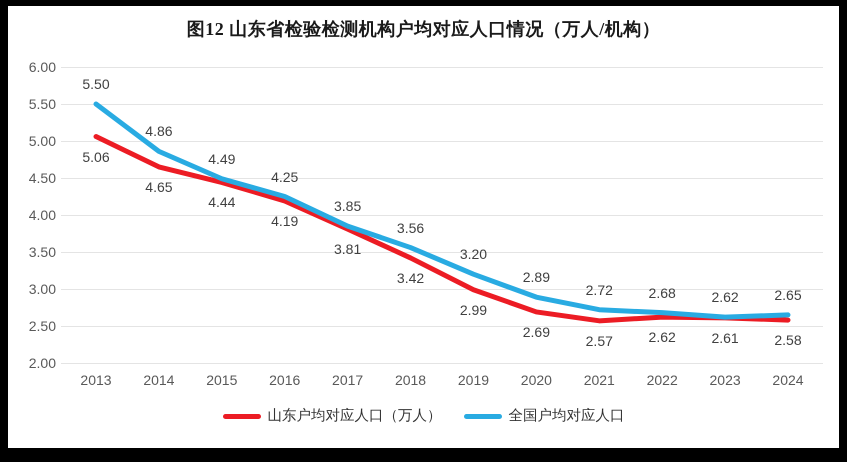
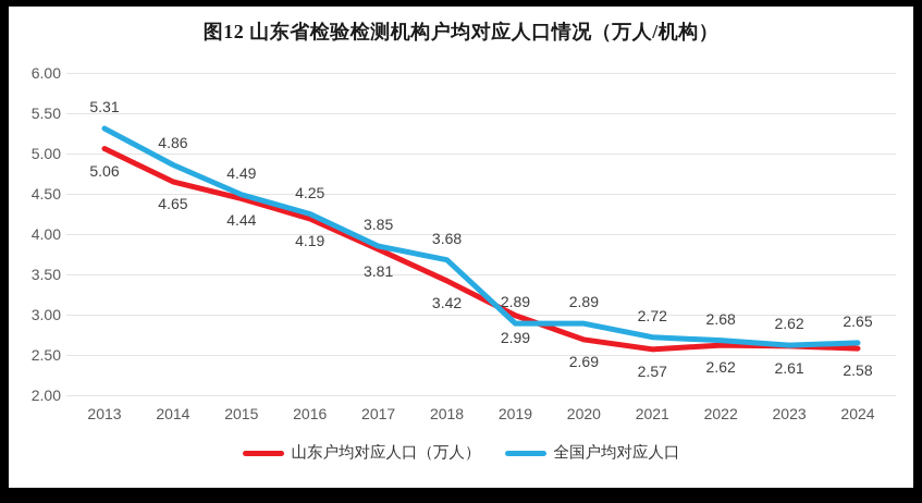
全国户均对应人口/2013: 5.50 -> 5.31
全国户均对应人口/2018: 3.56 -> 3.68
全国户均对应人口/2019: 3.20 -> 2.89
